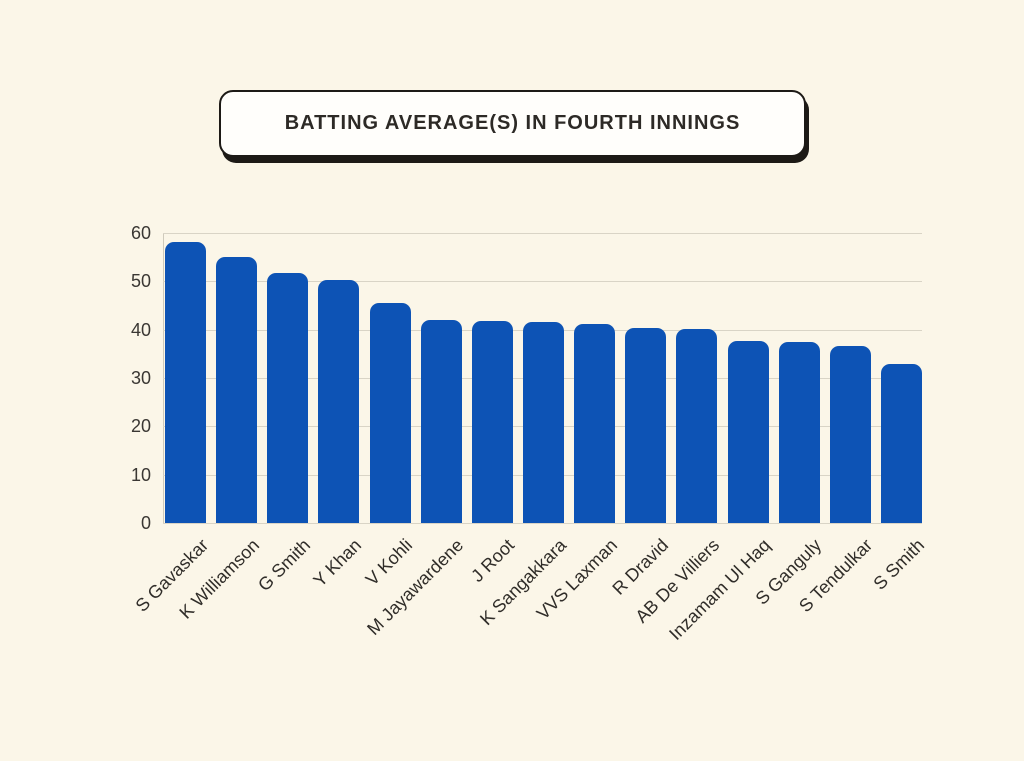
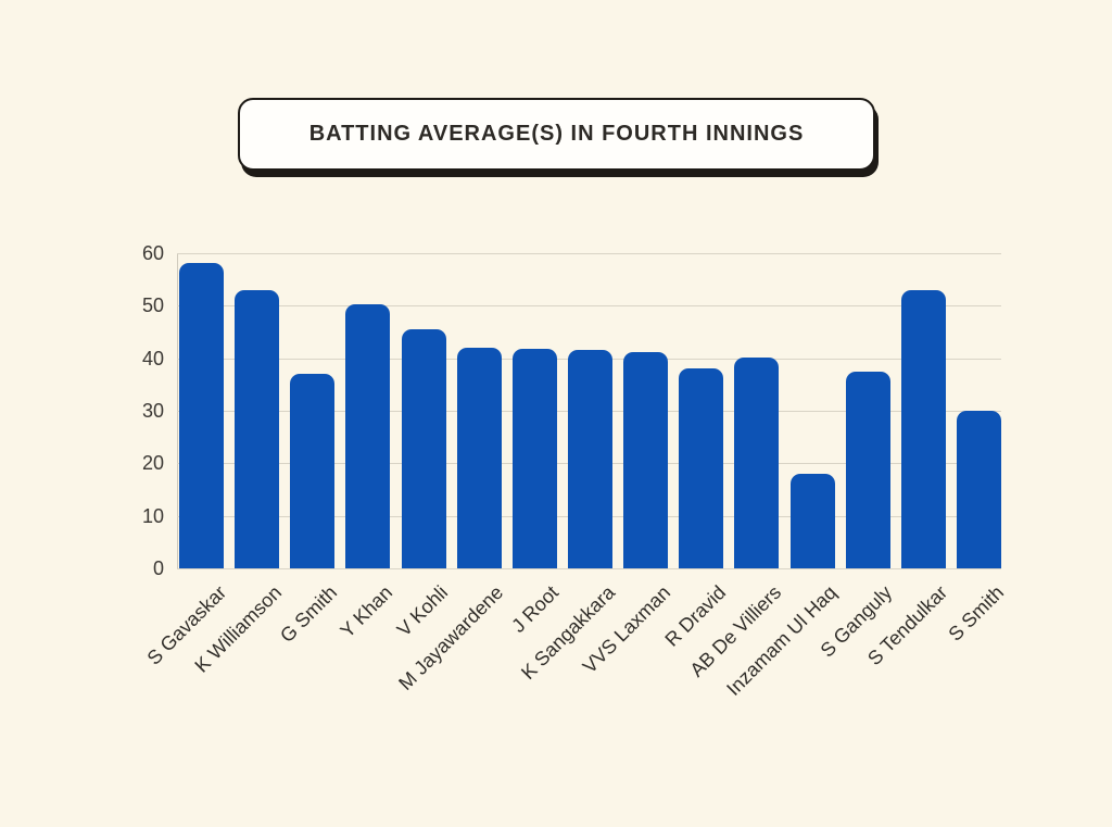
K Williamson: 55 -> 53
G Smith: 52 -> 37
R Dravid: 40 -> 38
Inzamam Ul Haq: 38 -> 18
S Tendulkar: 37 -> 53
S Smith: 33 -> 30
